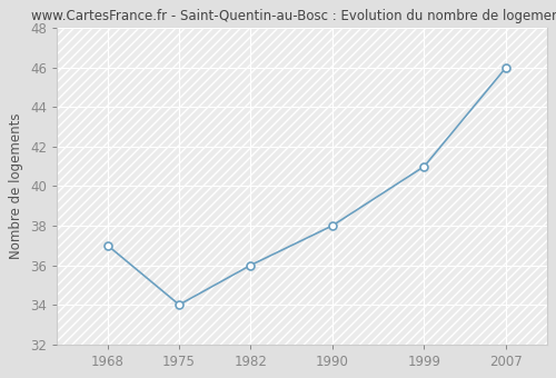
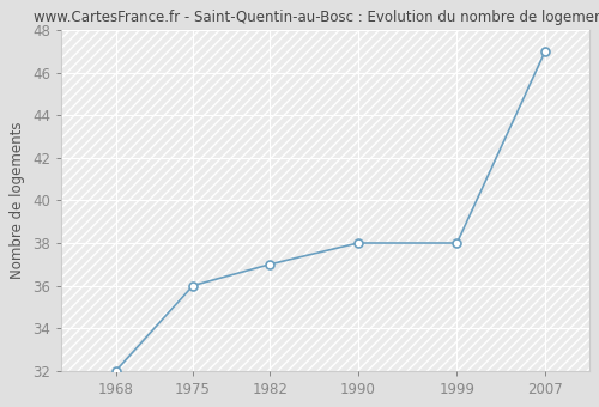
1968: 37 -> 32
1975: 34 -> 36
1982: 36 -> 37
1999: 41 -> 38
2007: 46 -> 47
